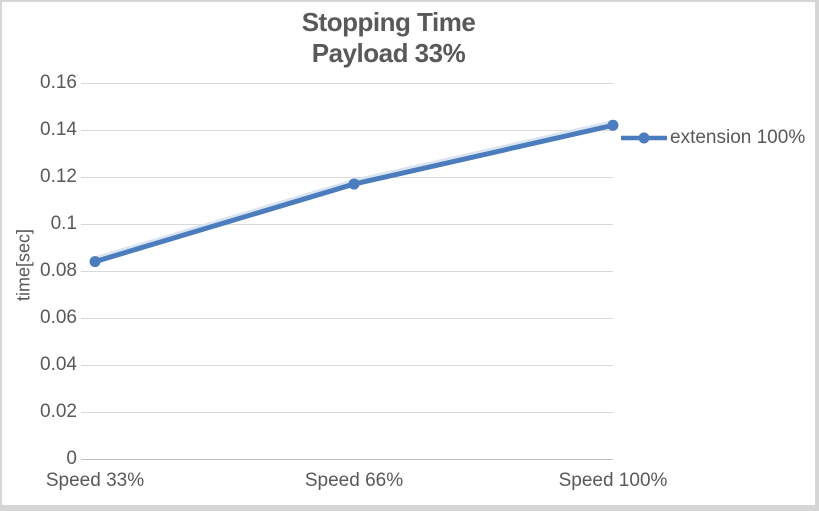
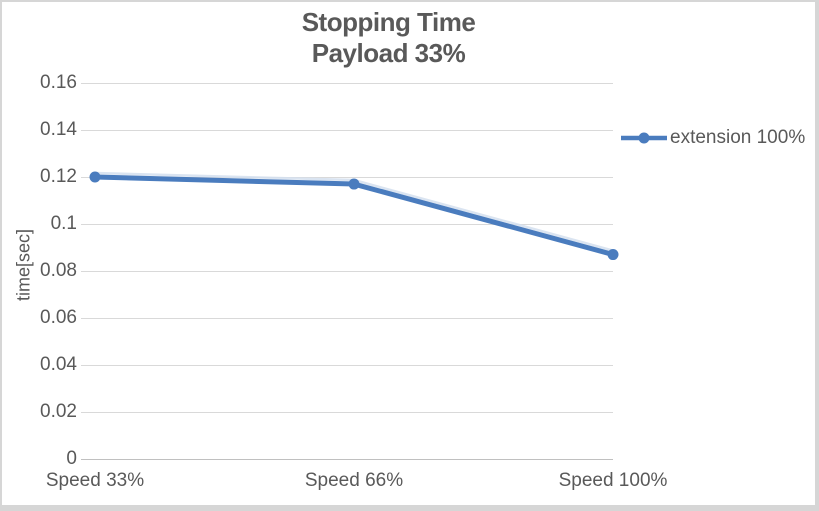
Speed 33%: 0.084 -> 0.120
Speed 100%: 0.142 -> 0.087
